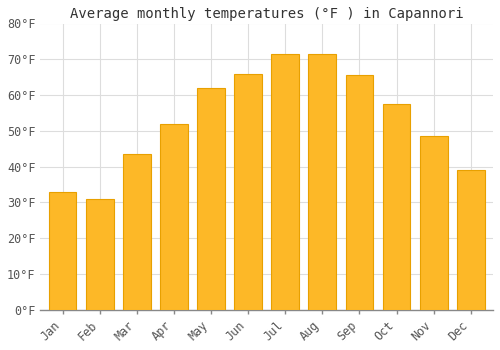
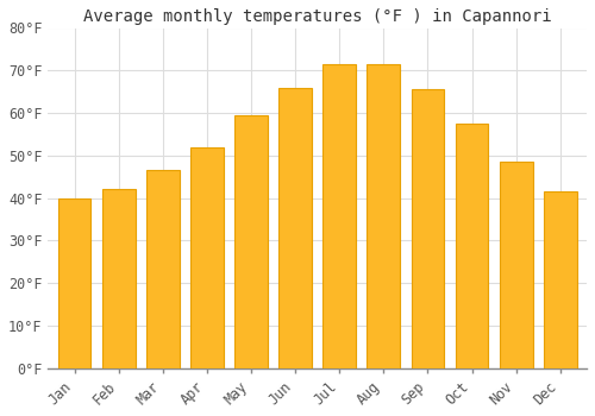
Jan: 33.0°F -> 40.0°F
Feb: 31.0°F -> 42.0°F
Mar: 43.5°F -> 46.5°F
May: 62.0°F -> 59.5°F
Dec: 39.0°F -> 41.5°F
